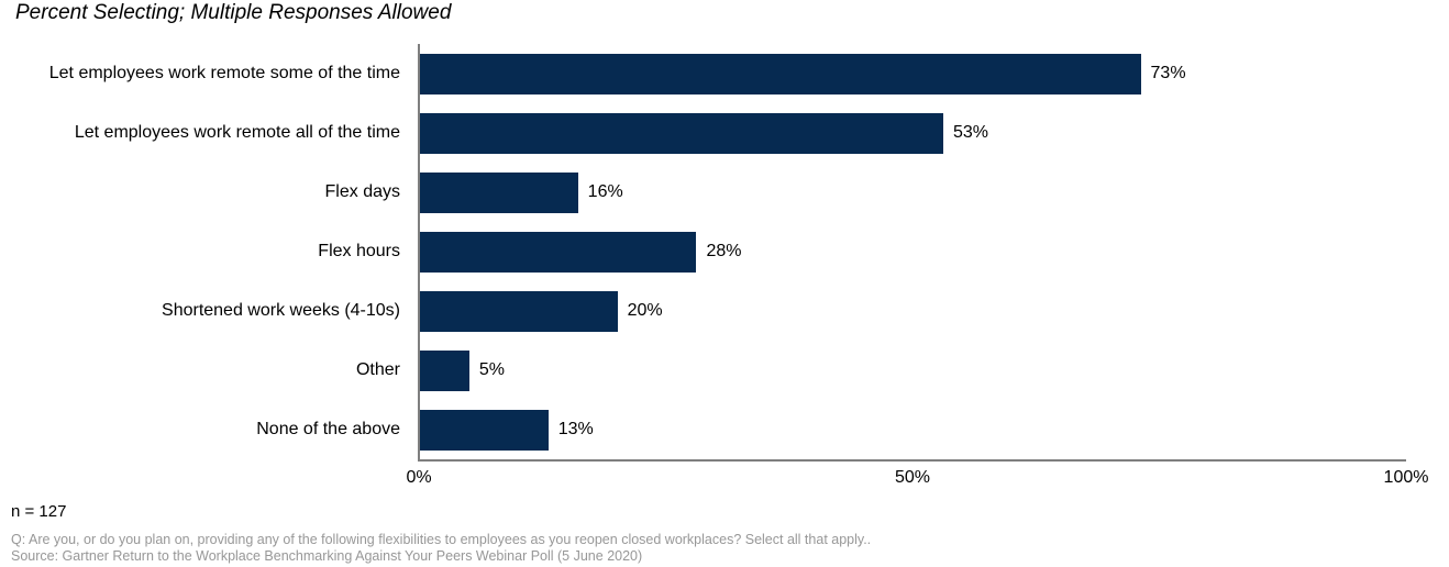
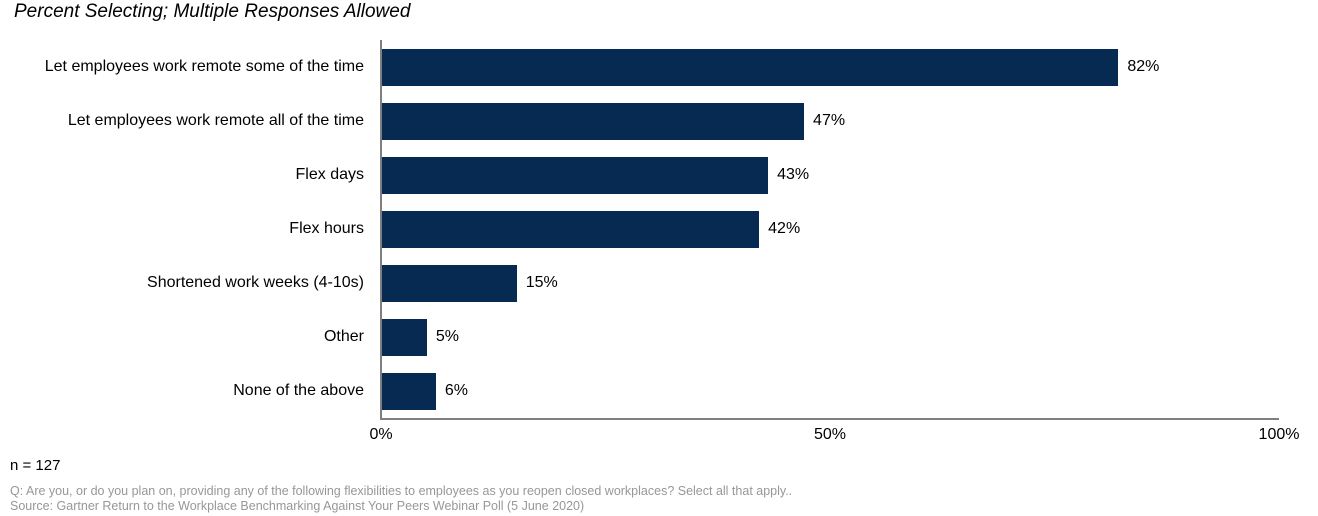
Let employees work remote some of the time: 73% -> 82%
Let employees work remote all of the time: 53% -> 47%
Flex days: 16% -> 43%
Flex hours: 28% -> 42%
Shortened work weeks (4-10s): 20% -> 15%
None of the above: 13% -> 6%
